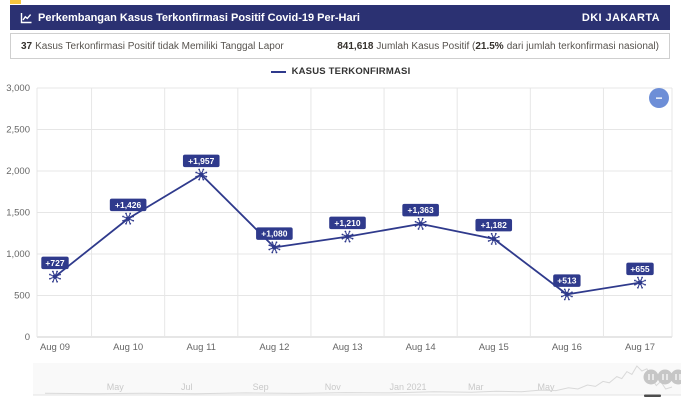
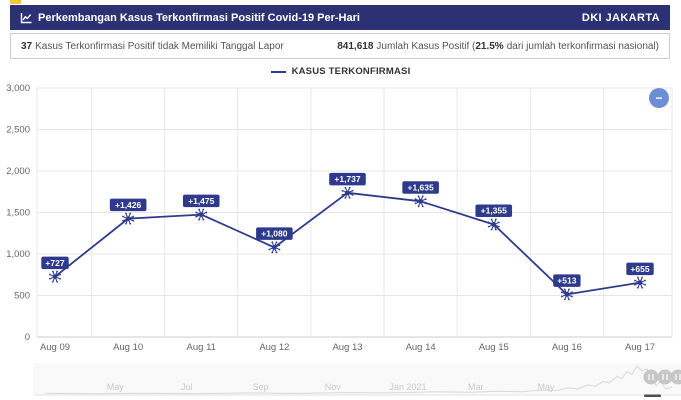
Aug 11: +1,957 -> +1,475
Aug 13: +1,210 -> +1,737
Aug 14: +1,363 -> +1,635
Aug 15: +1,182 -> +1,355
